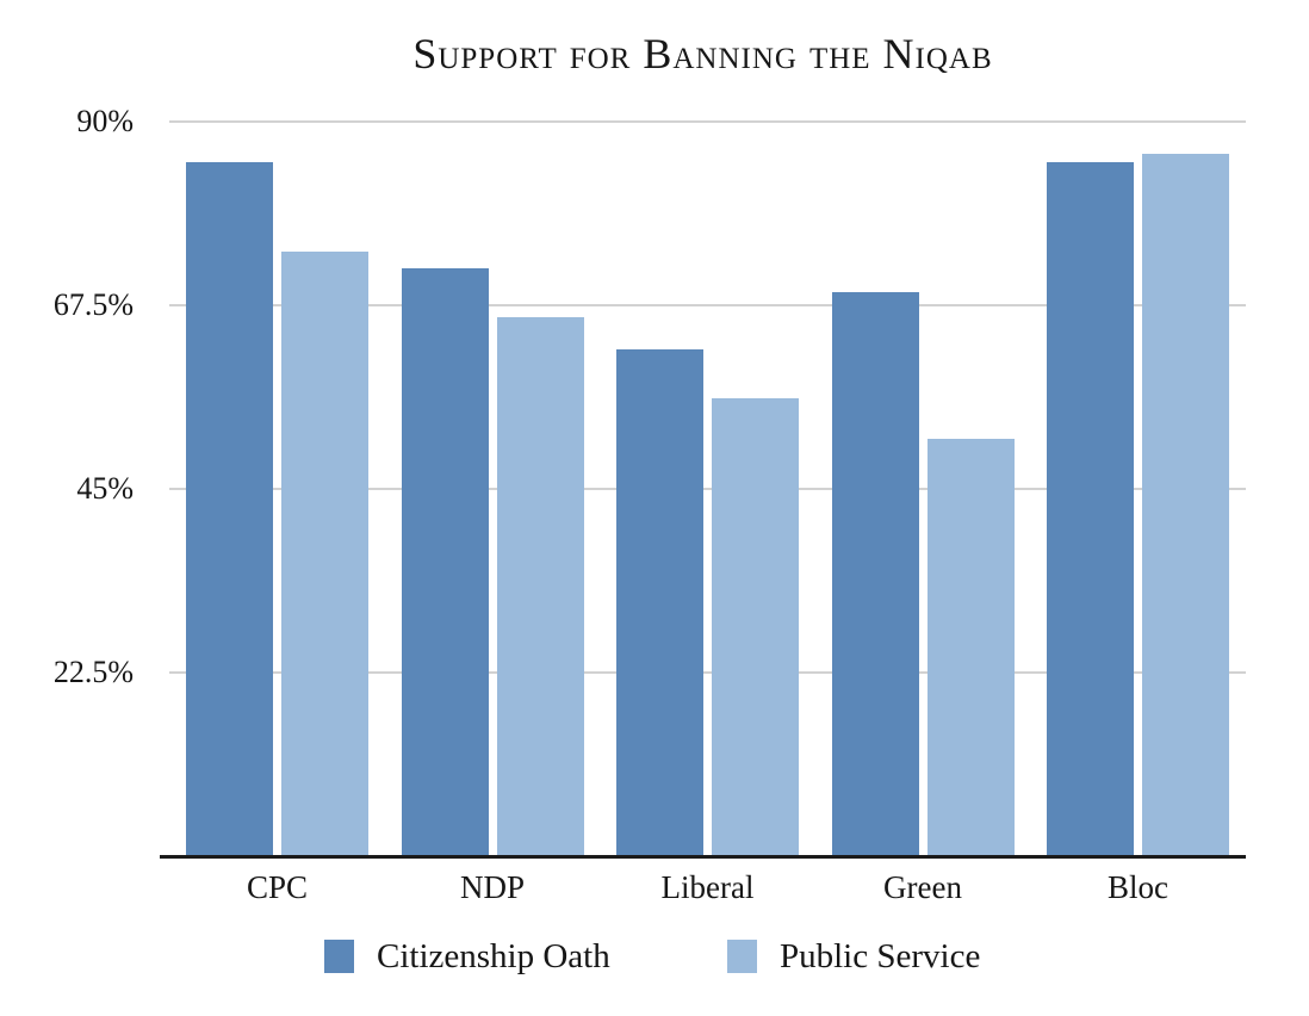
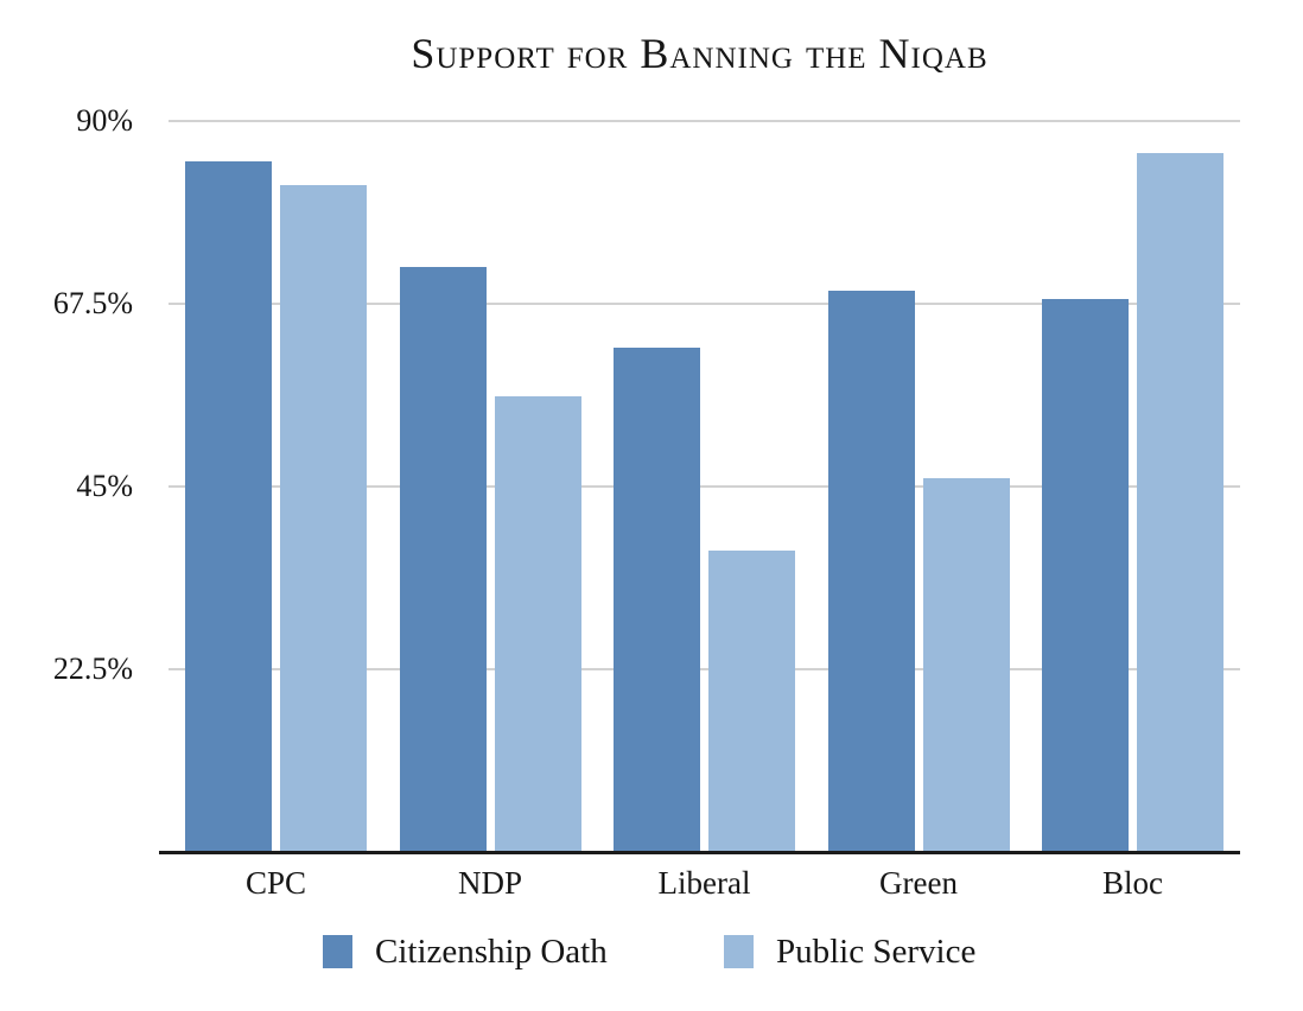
Public Service/CPC: 74% -> 82%
Public Service/NDP: 66% -> 56%
Public Service/Liberal: 56% -> 37%
Public Service/Green: 51% -> 46%
Citizenship Oath/Bloc: 85% -> 68%
